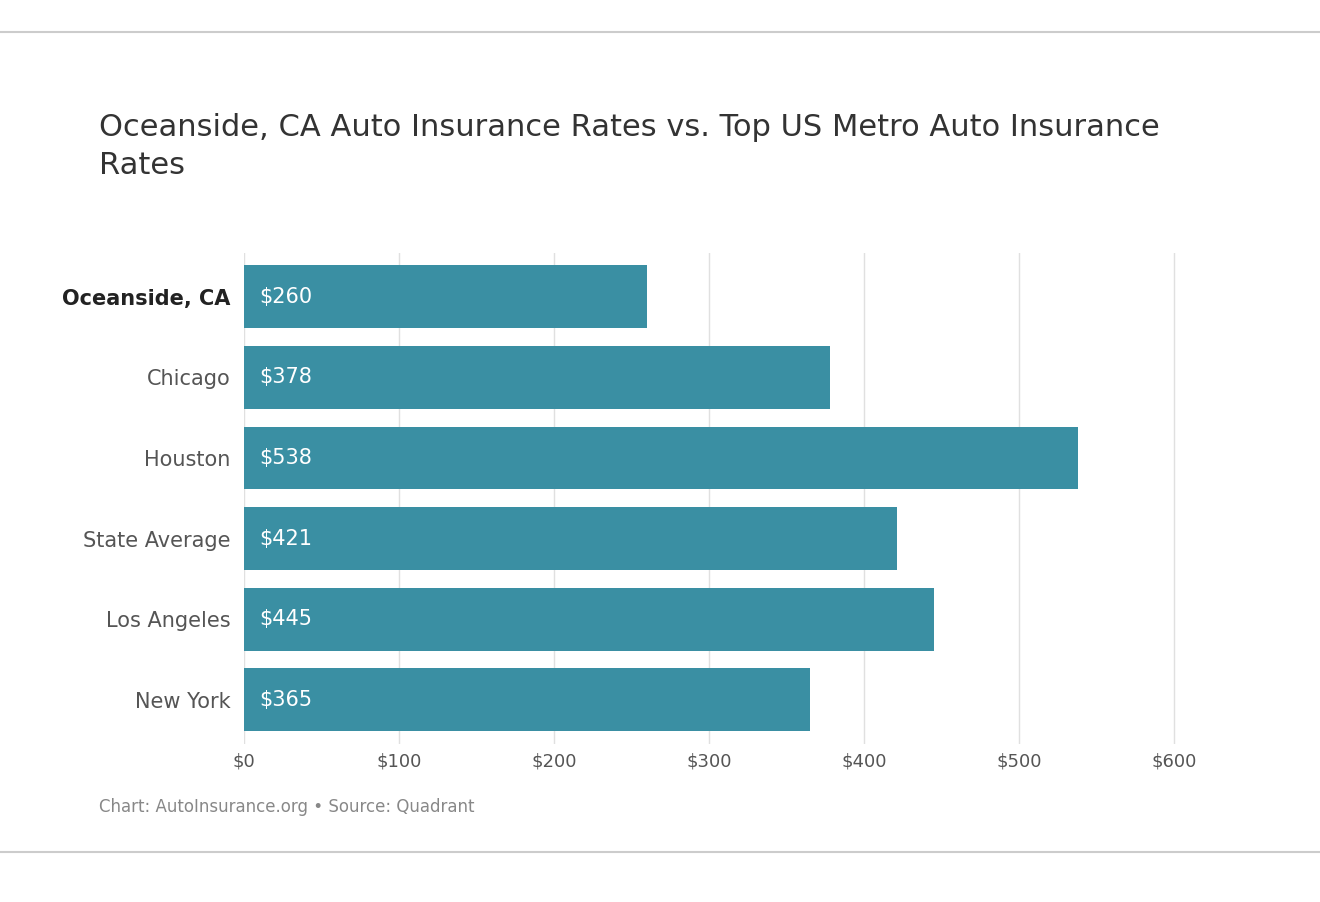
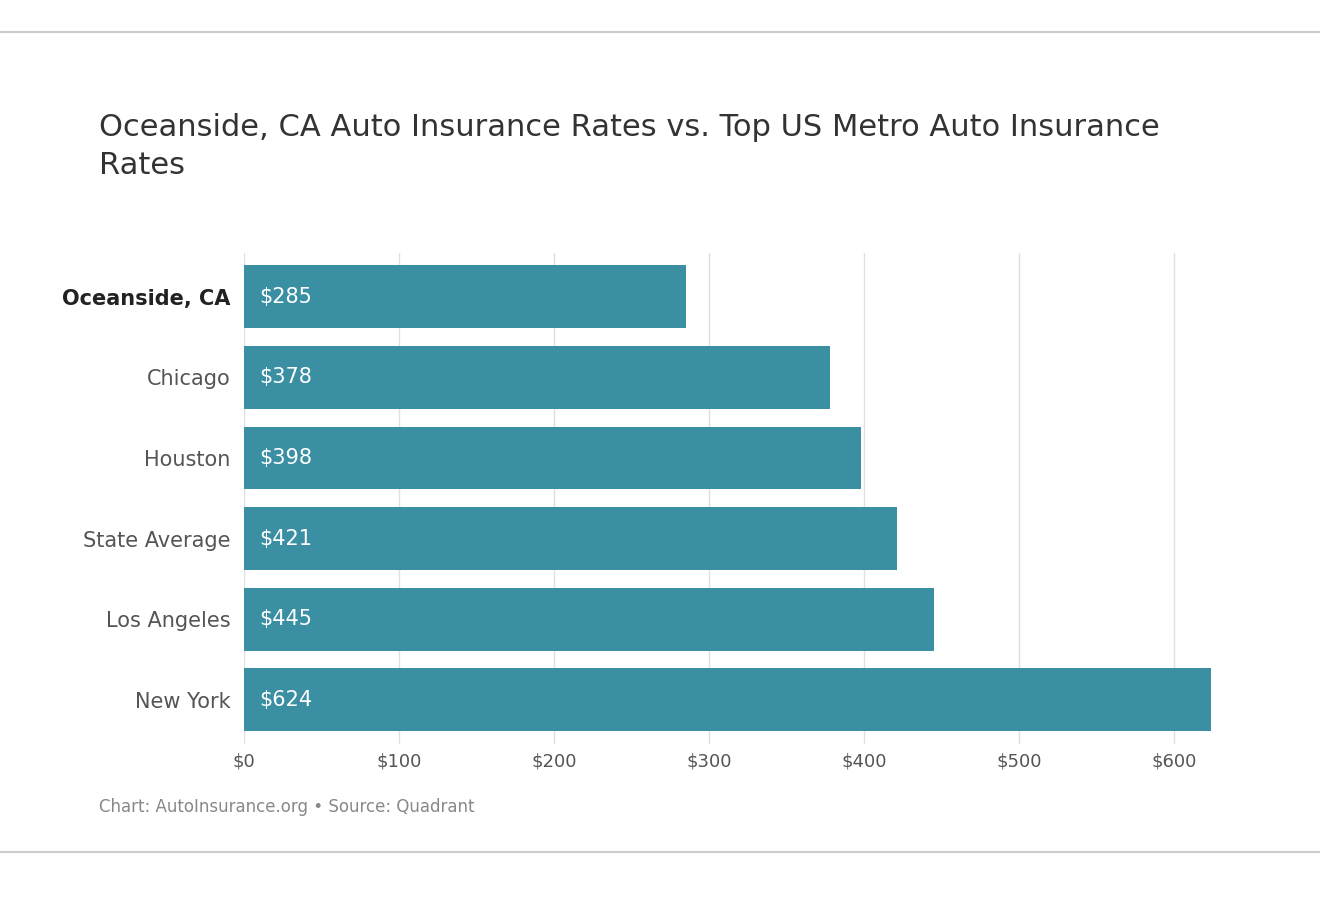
Oceanside, CA: $260 -> $285
Houston: $538 -> $398
New York: $365 -> $624
